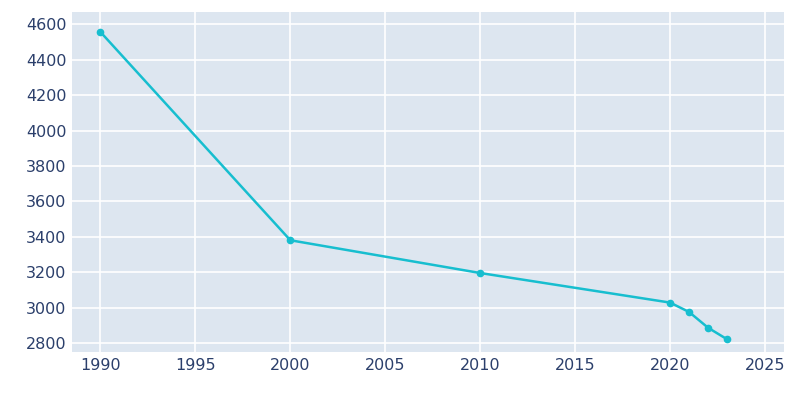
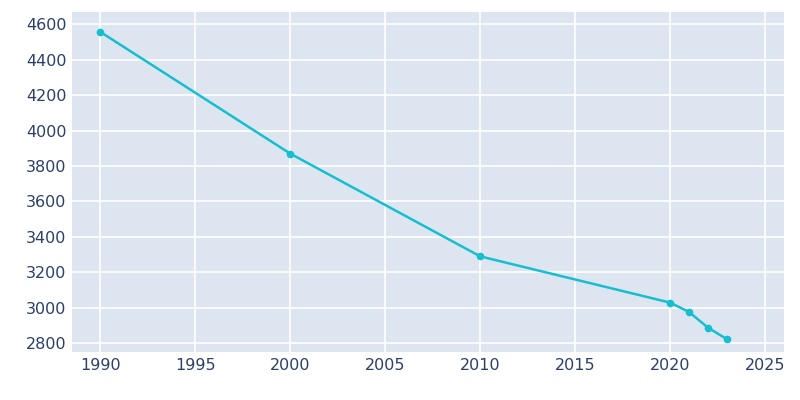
2000: 3380 -> 3870
2010: 3200 -> 3290
